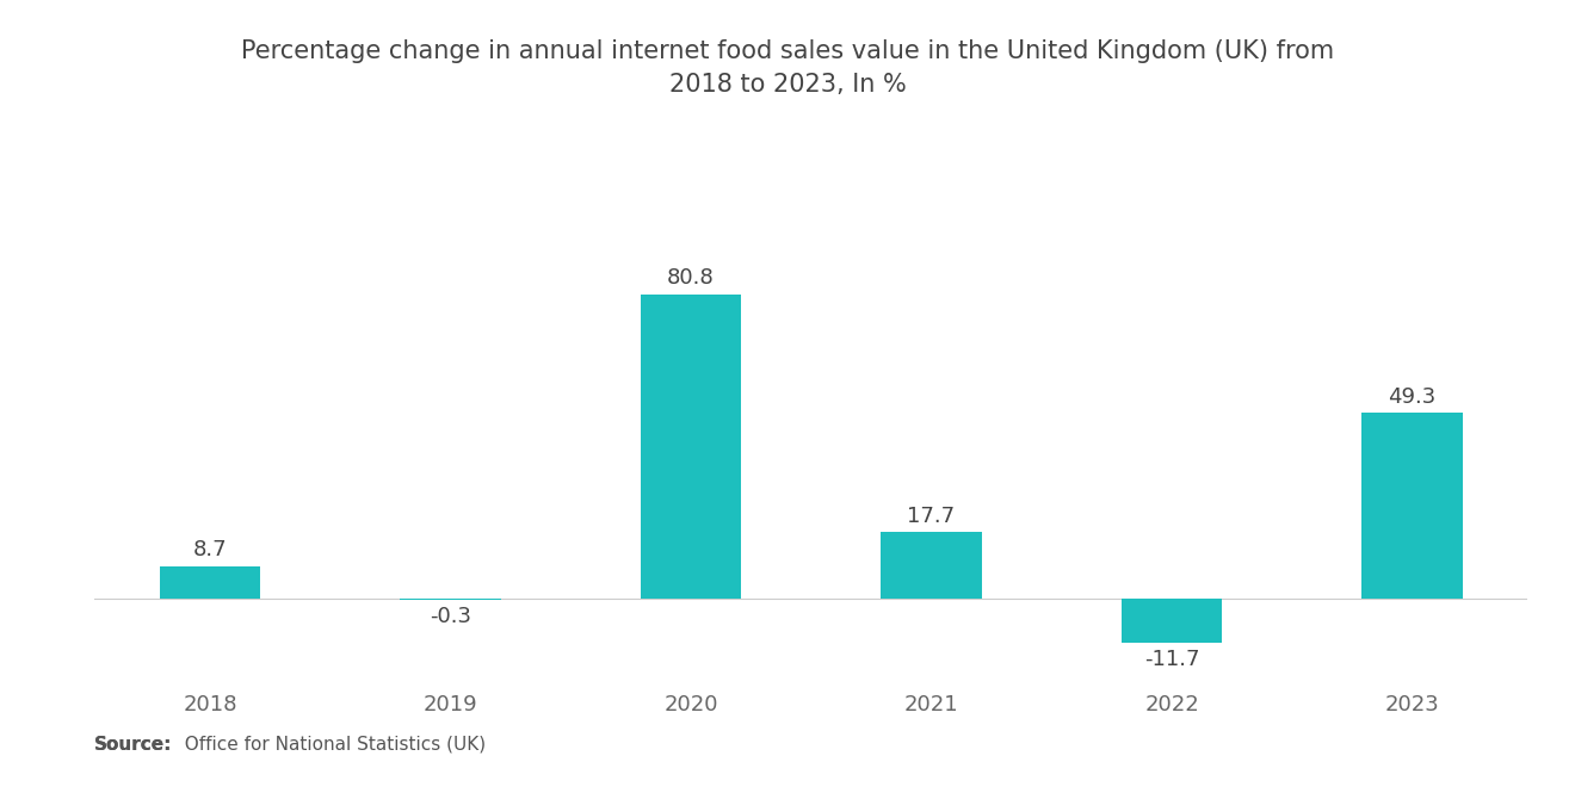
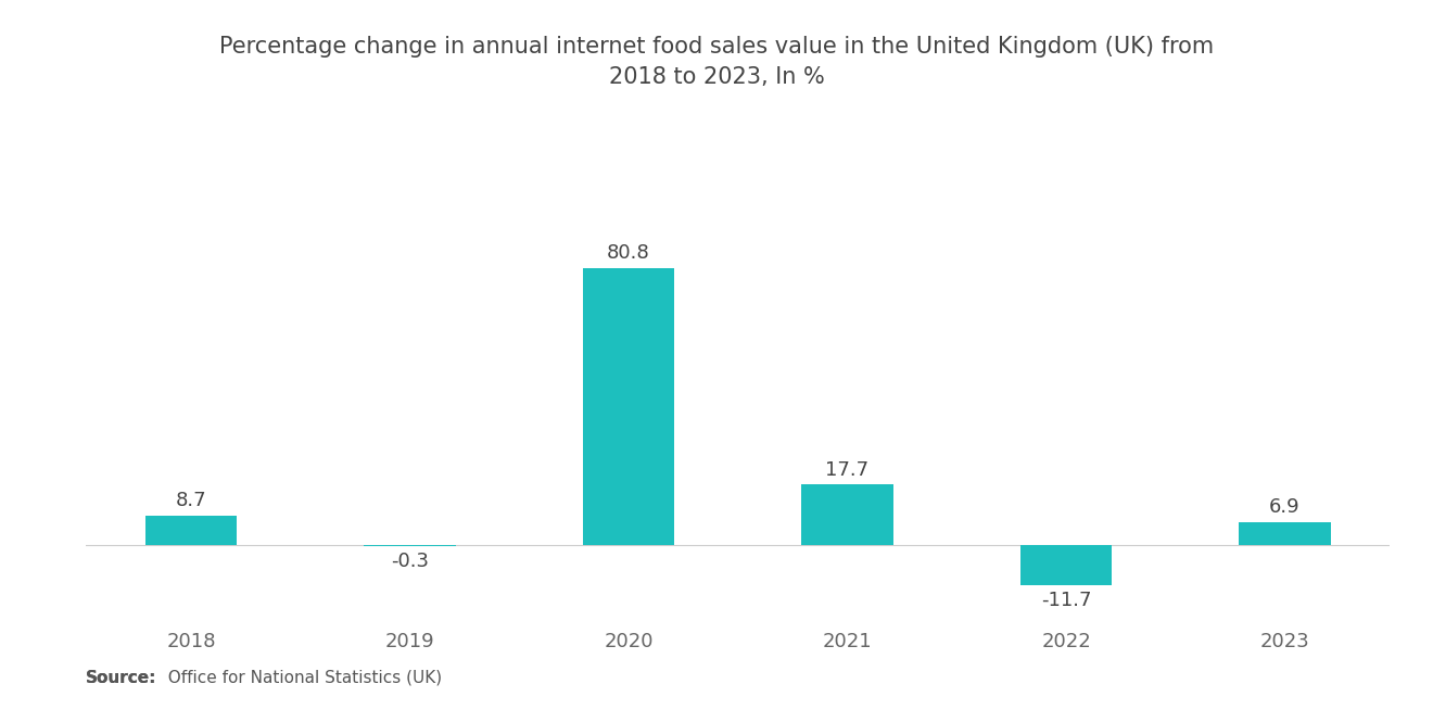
2023: 49.3 -> 6.9
